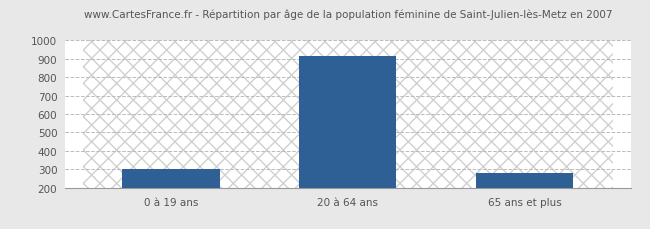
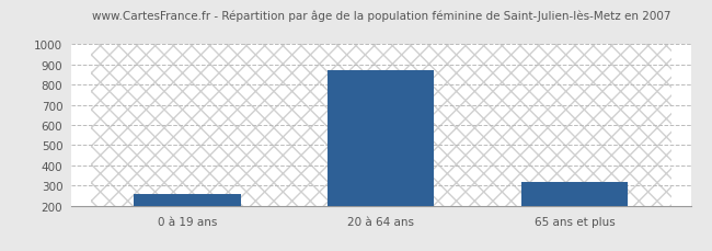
0 à 19 ans: 300 -> 260
20 à 64 ans: 920 -> 870
65 ans et plus: 280 -> 320
